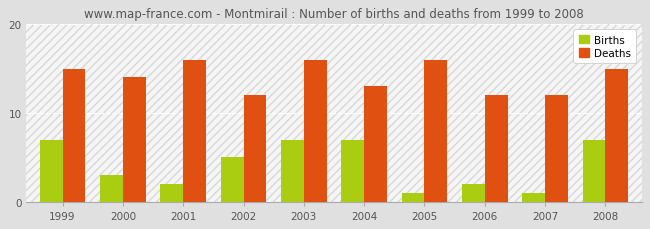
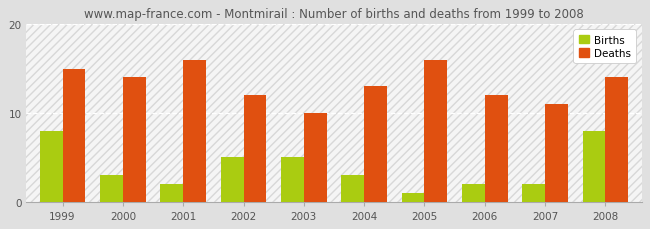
Births/1999: 7 -> 8
Births/2003: 7 -> 5
Deaths/2003: 16 -> 10
Births/2004: 7 -> 3
Births/2007: 1 -> 2
Deaths/2007: 12 -> 11
Births/2008: 7 -> 8
Deaths/2008: 15 -> 14
